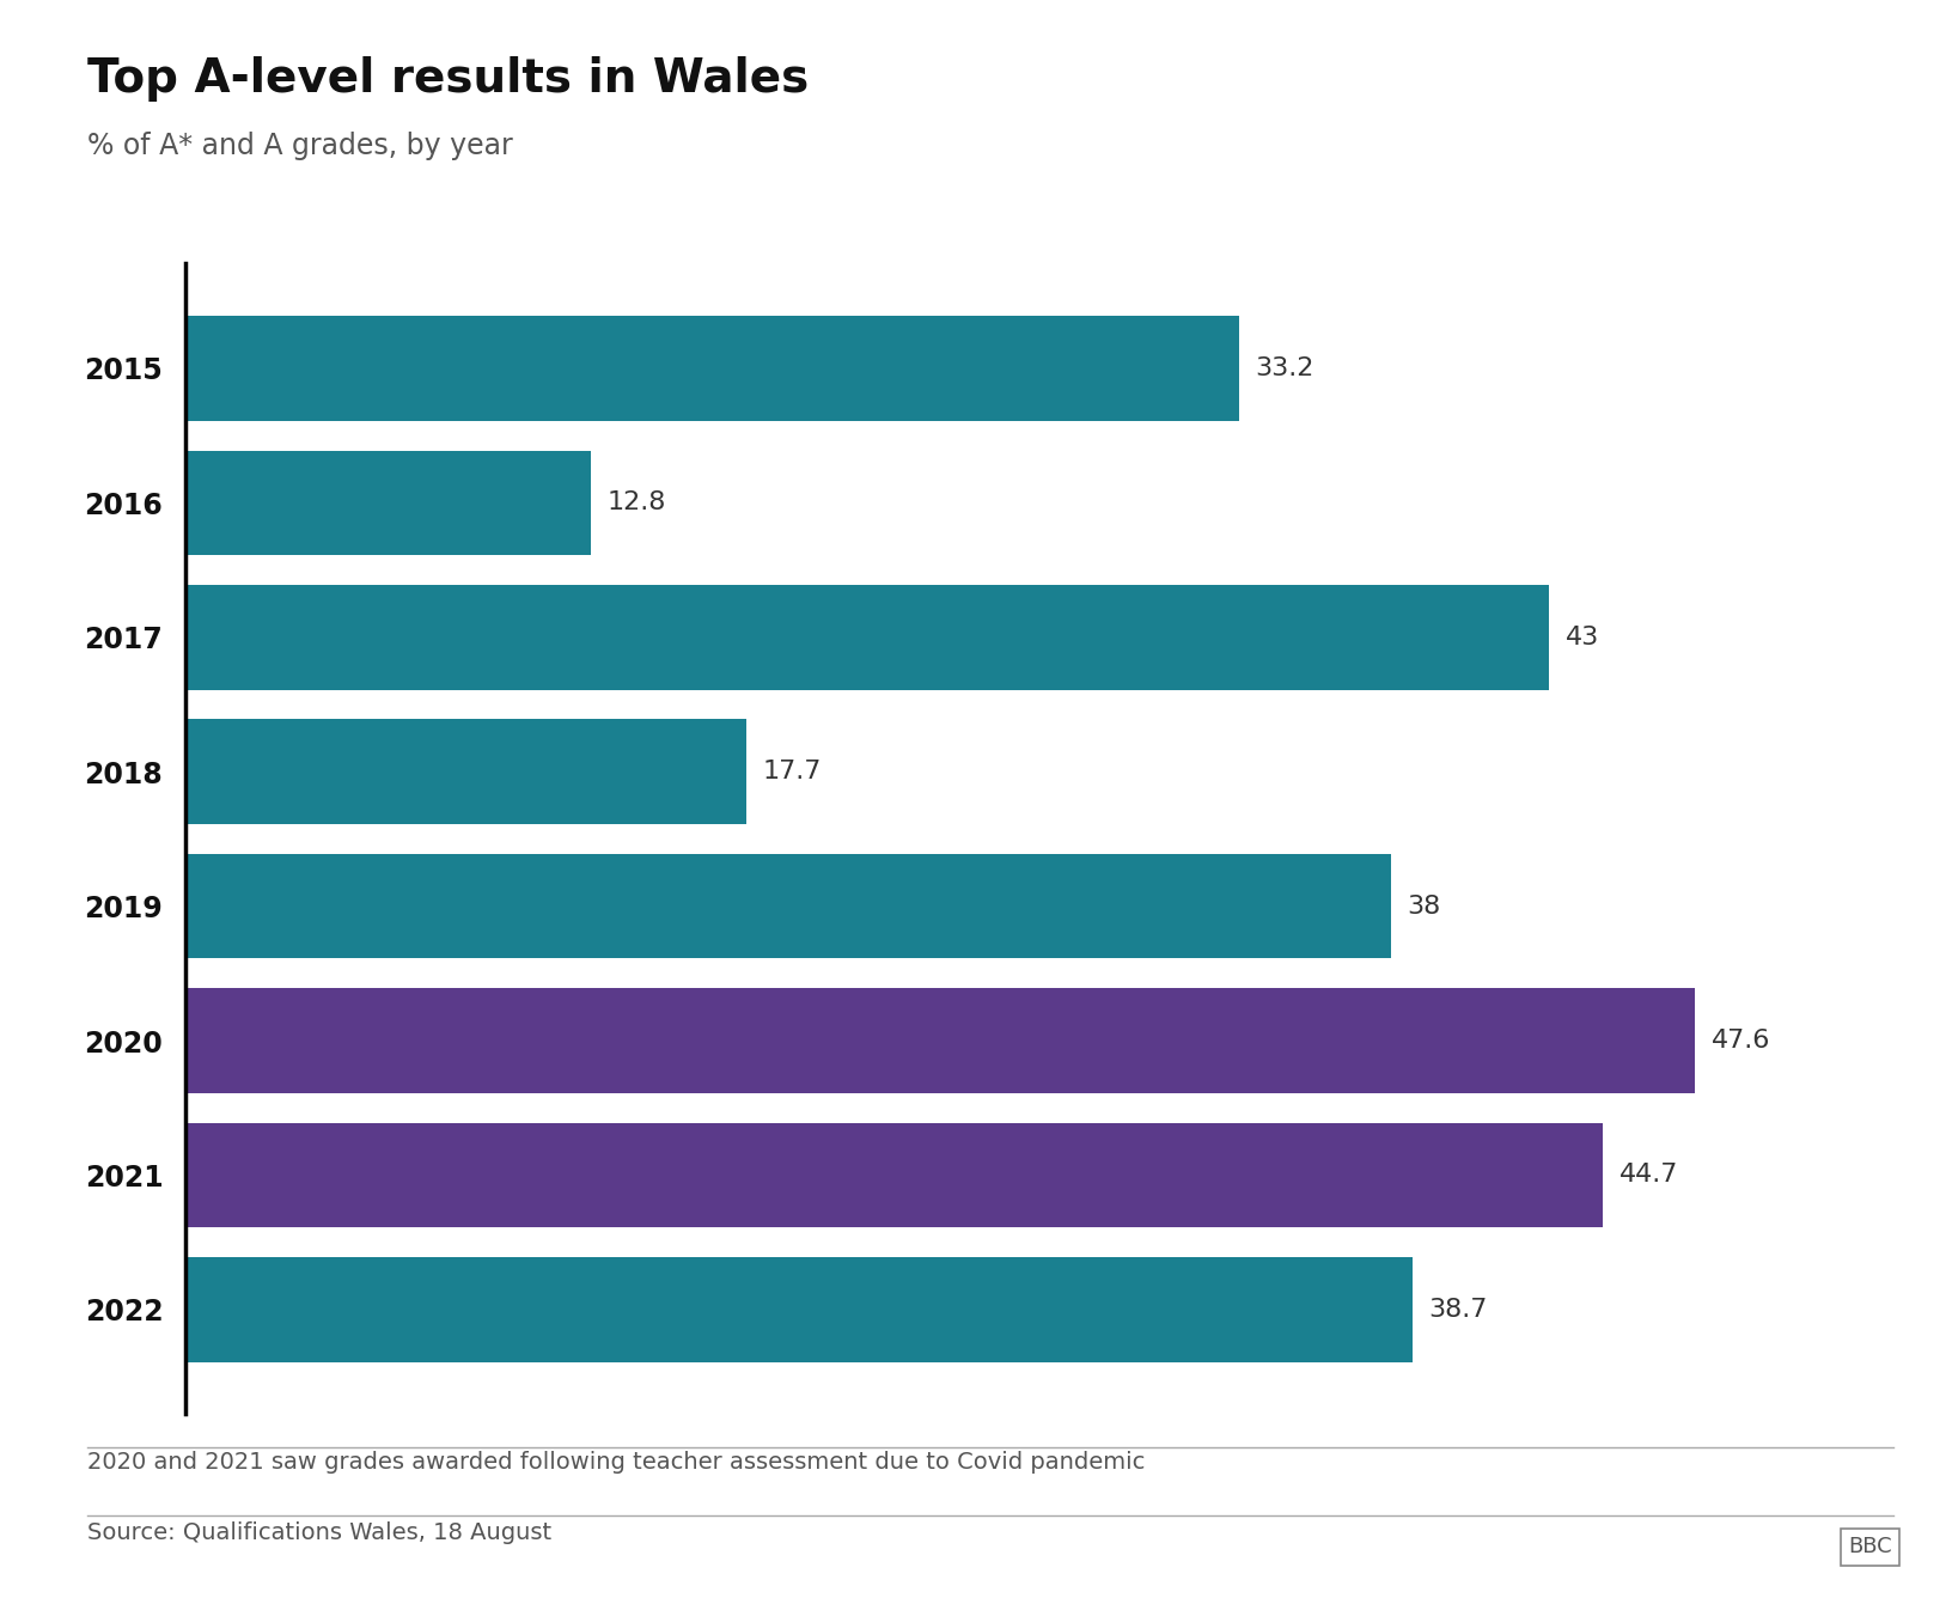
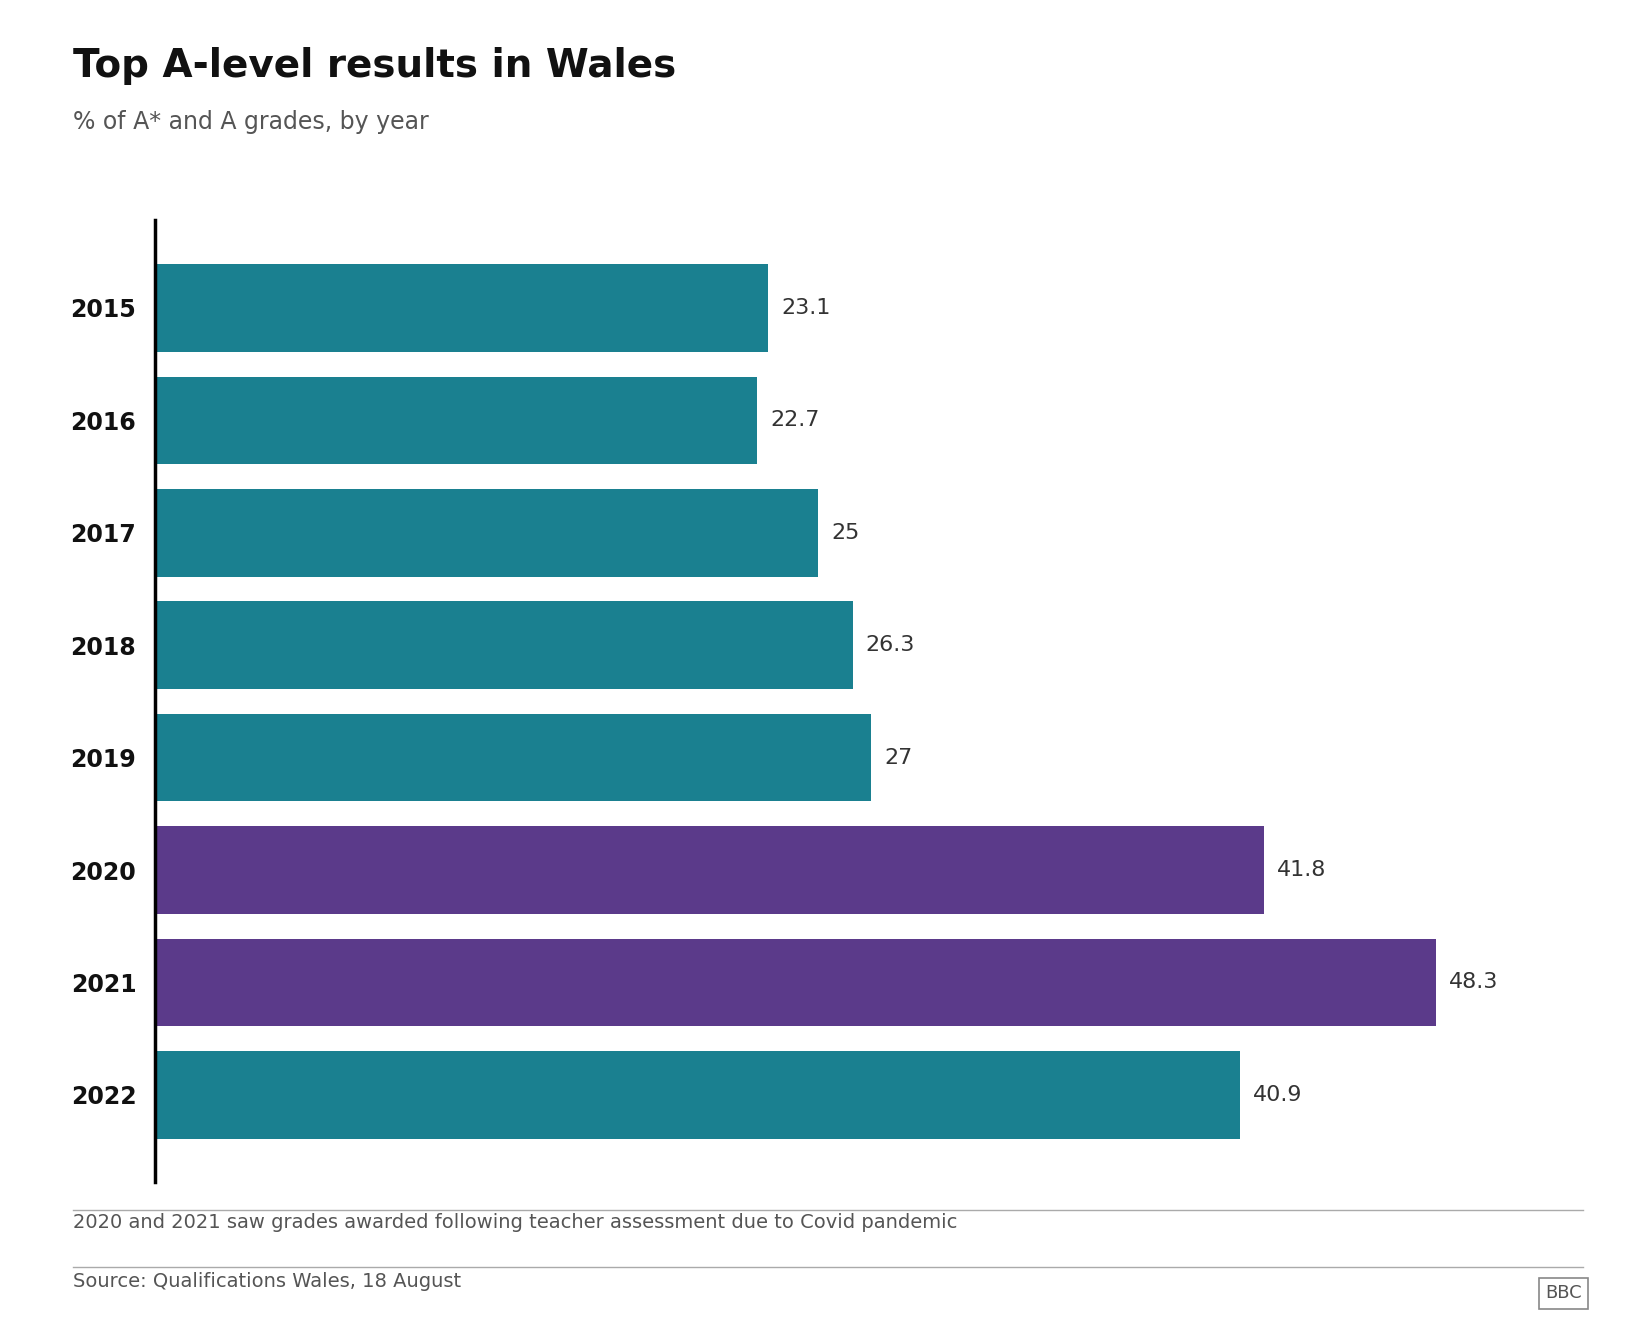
2015: 33.2 -> 23.1
2016: 12.8 -> 22.7
2017: 43 -> 25
2018: 17.7 -> 26.3
2019: 38 -> 27
2020: 47.6 -> 41.8
2021: 44.7 -> 48.3
2022: 38.7 -> 40.9
